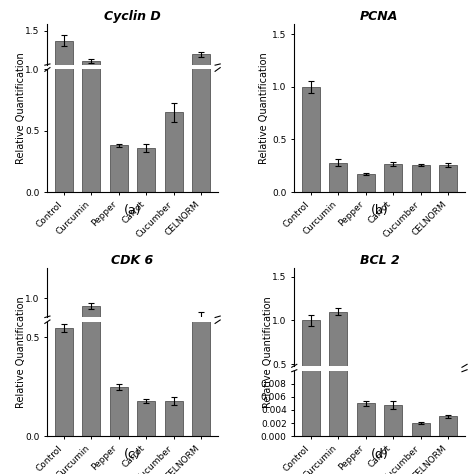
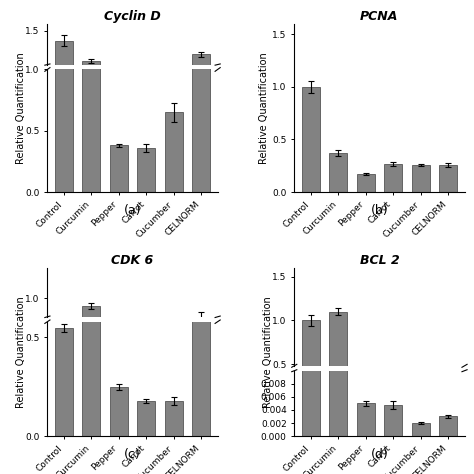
PCNA/Curcumin: 0.28 -> 0.37
